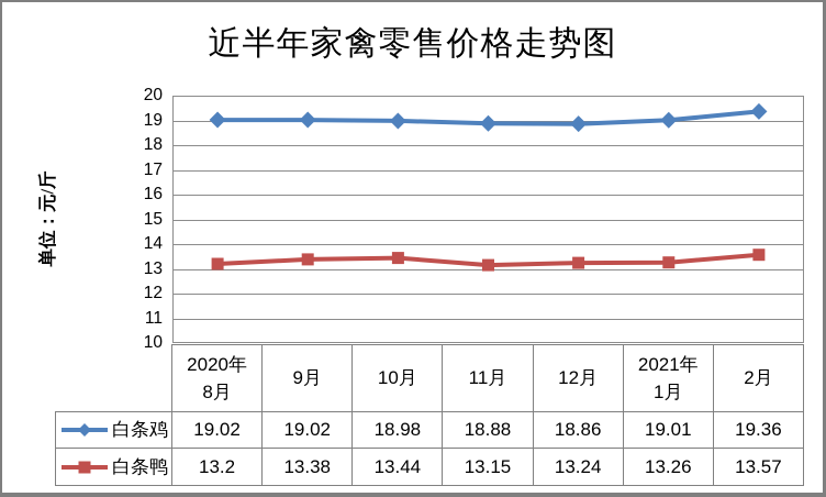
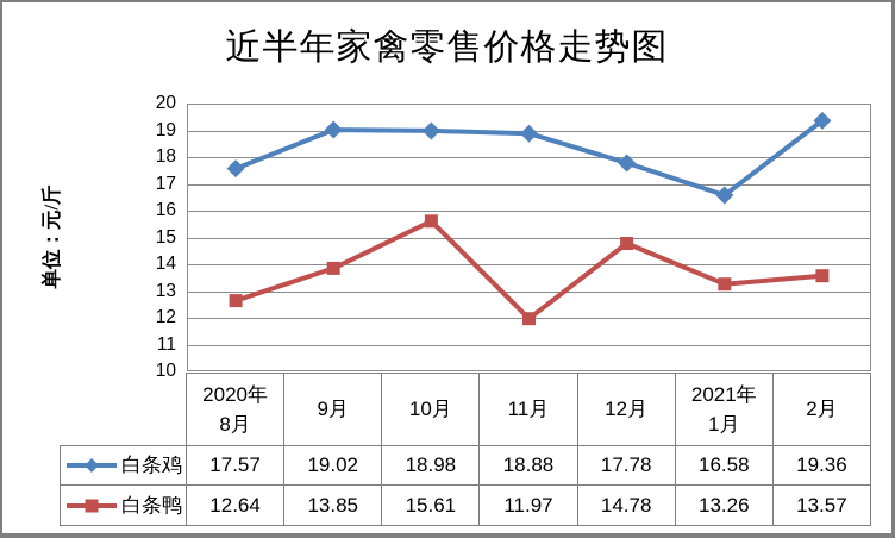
白条鸡/2020年 8月: 19.02 -> 17.57
白条鸭/2020年 8月: 13.2 -> 12.64
白条鸭/9月: 13.38 -> 13.85
白条鸭/10月: 13.44 -> 15.61
白条鸭/11月: 13.15 -> 11.97
白条鸡/12月: 18.86 -> 17.78
白条鸭/12月: 13.24 -> 14.78
白条鸡/2021年 1月: 19.01 -> 16.58
